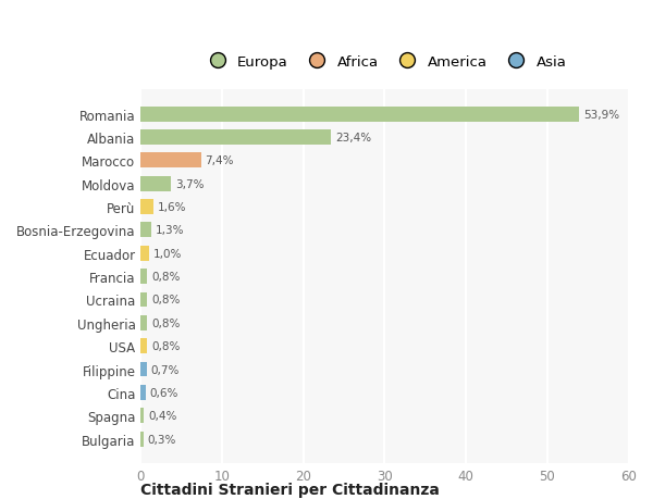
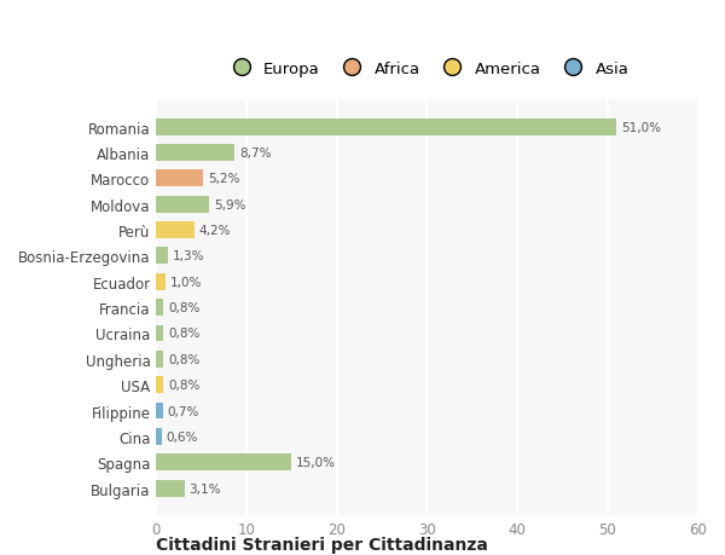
Romania: 53,9% -> 51,0%
Albania: 23,4% -> 8,7%
Marocco: 7,4% -> 5,2%
Moldova: 3,7% -> 5,9%
Perù: 1,6% -> 4,2%
Spagna: 0,4% -> 15,0%
Bulgaria: 0,3% -> 3,1%
